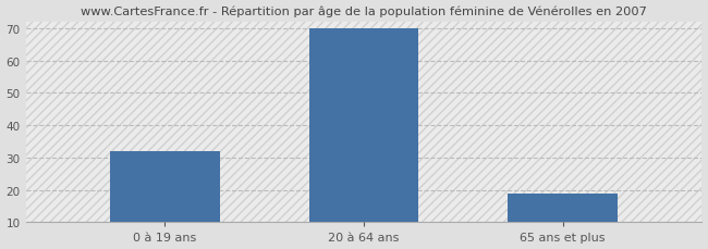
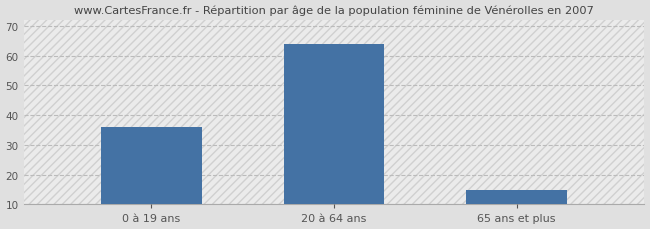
0 à 19 ans: 32 -> 36
20 à 64 ans: 70 -> 64
65 ans et plus: 19 -> 15
